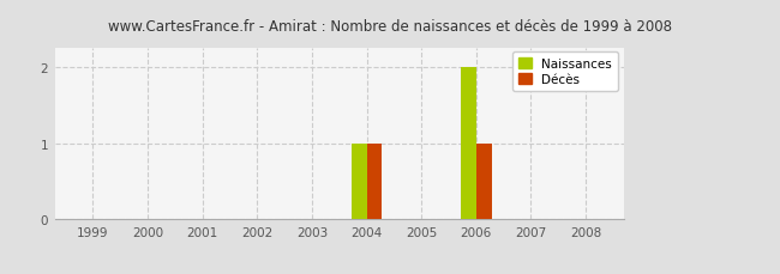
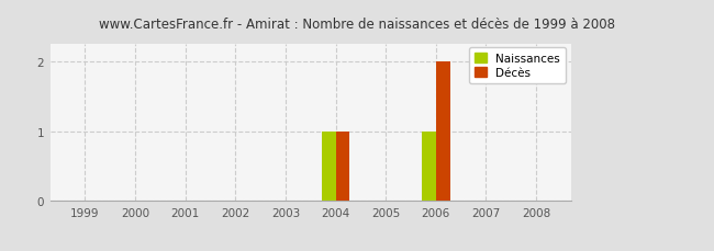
Naissances/2006: 2 -> 1
Décès/2006: 1 -> 2
